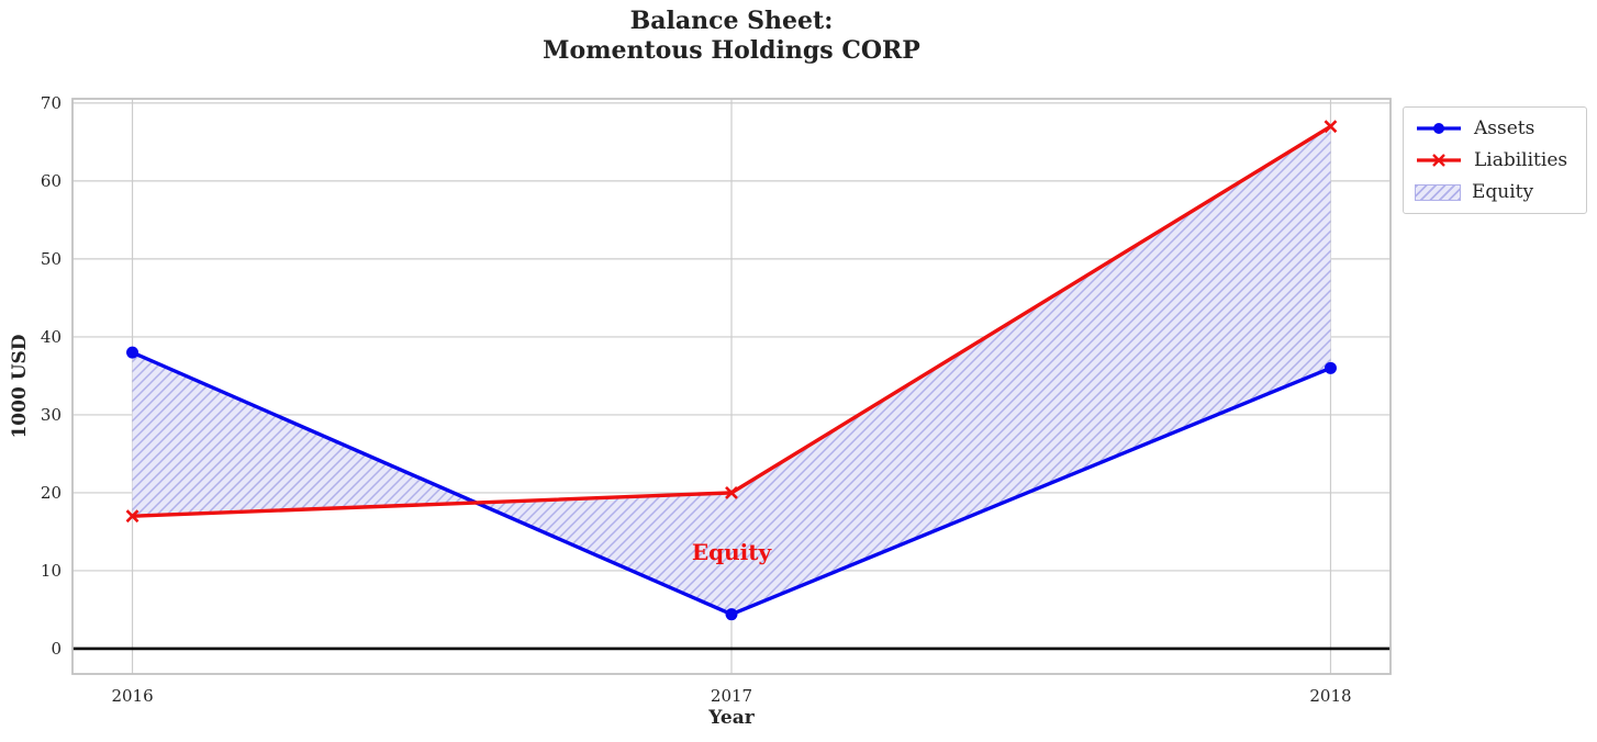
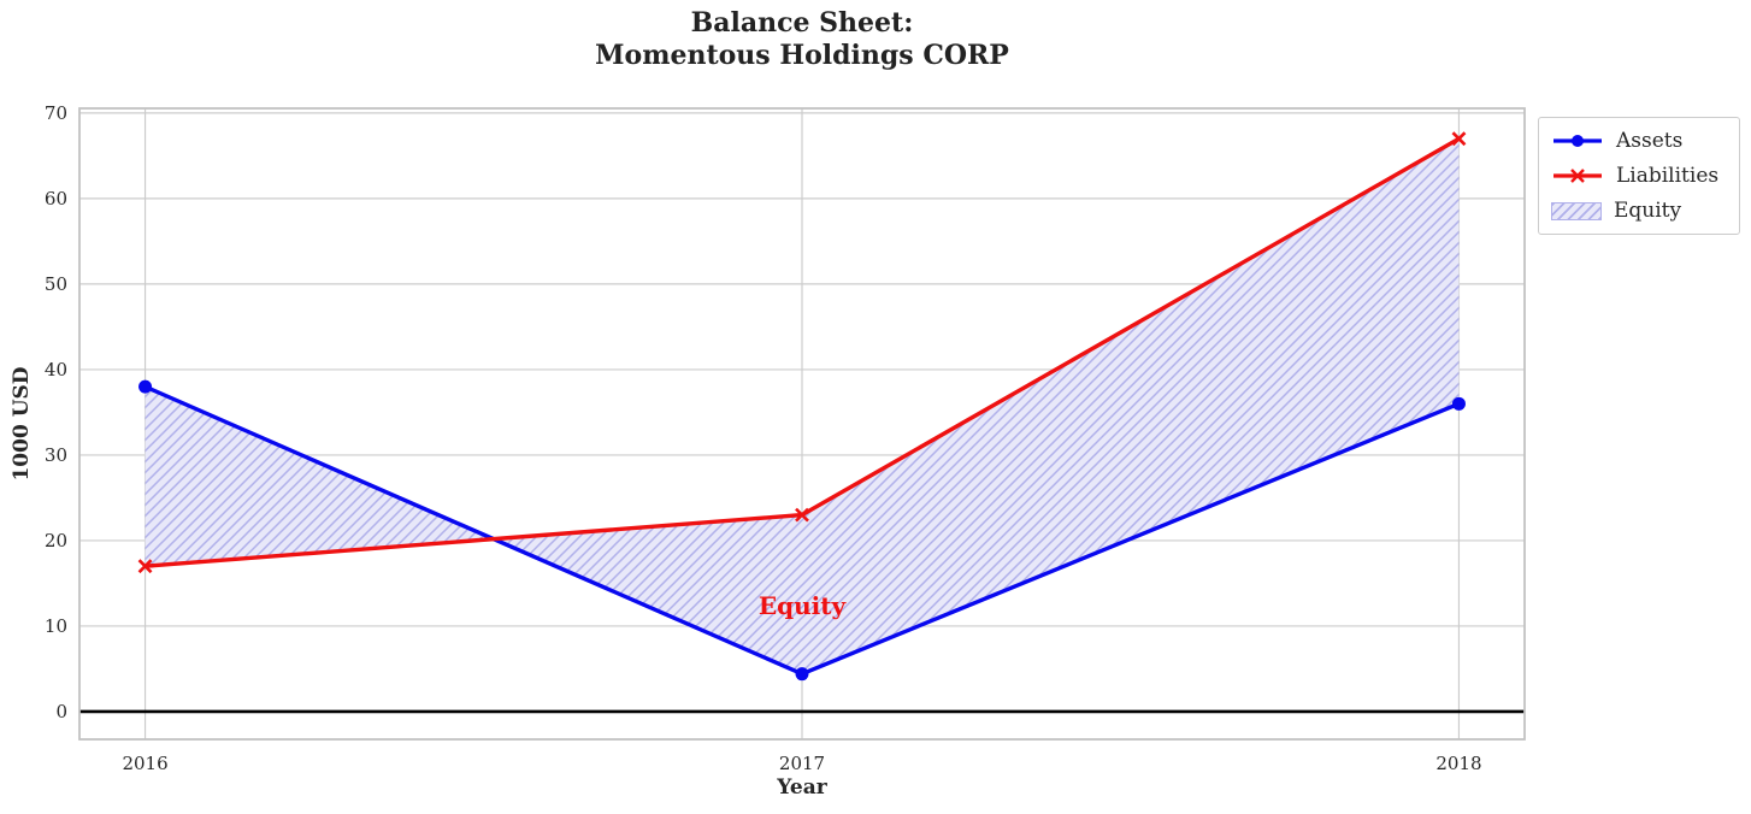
Liabilities/2017: 20 -> 23
